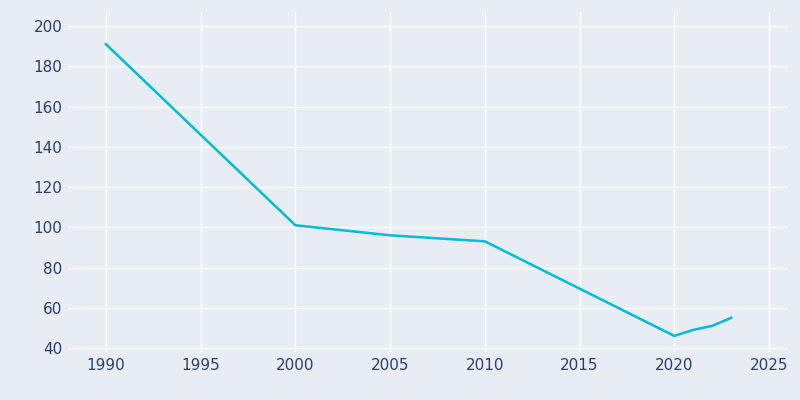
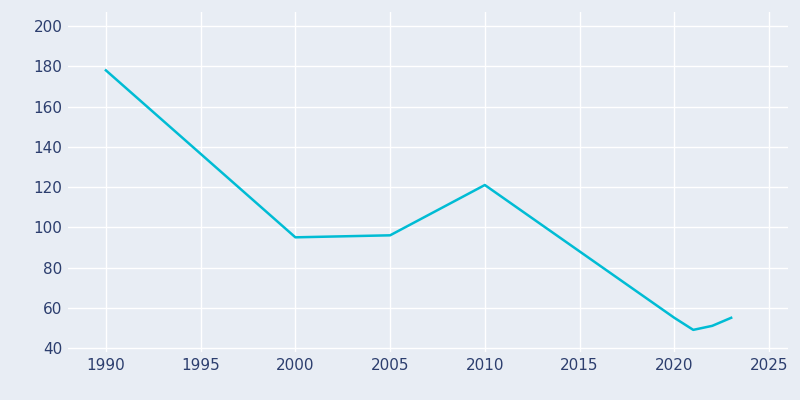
1990: 191 -> 178
2000: 101 -> 95
2010: 93 -> 121
2020: 46 -> 55
